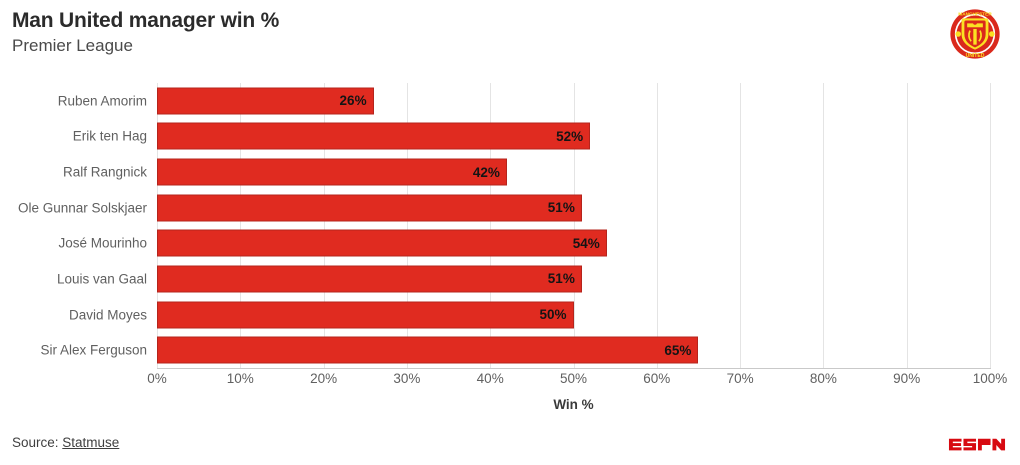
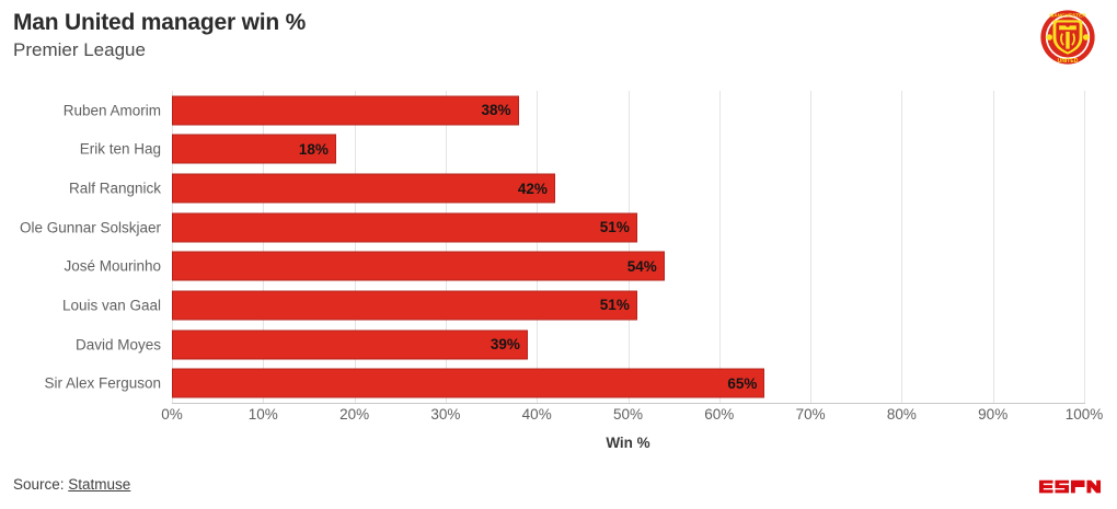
Ruben Amorim: 26% -> 38%
Erik ten Hag: 52% -> 18%
David Moyes: 50% -> 39%
